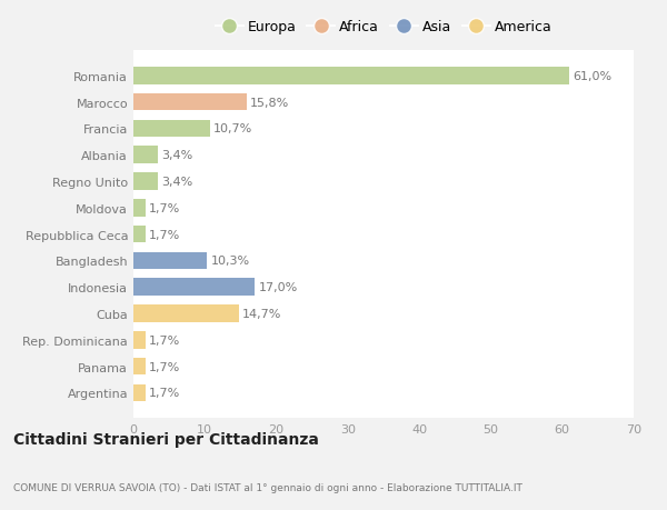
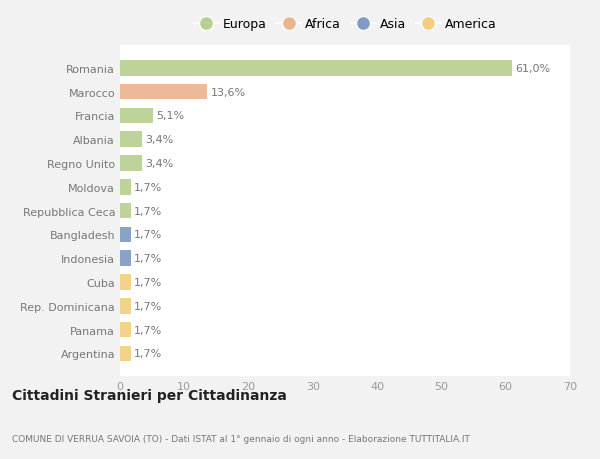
Marocco: 15,8% -> 13,6%
Francia: 10,7% -> 5,1%
Bangladesh: 10,3% -> 1,7%
Indonesia: 17,0% -> 1,7%
Cuba: 14,7% -> 1,7%
